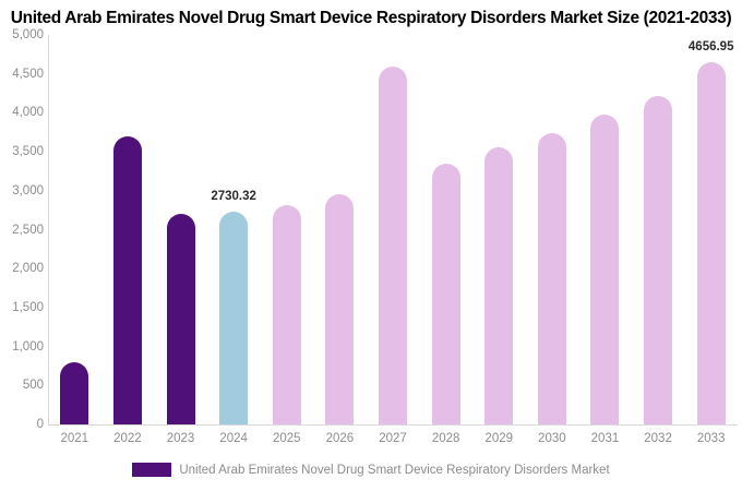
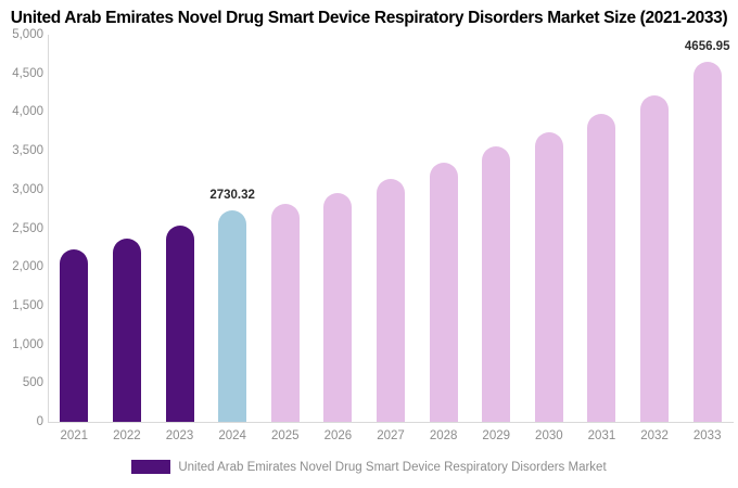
2021: 800 -> 2200
2022: 3700 -> 2400
2023: 2700 -> 2500
2027: 4600 -> 3100
